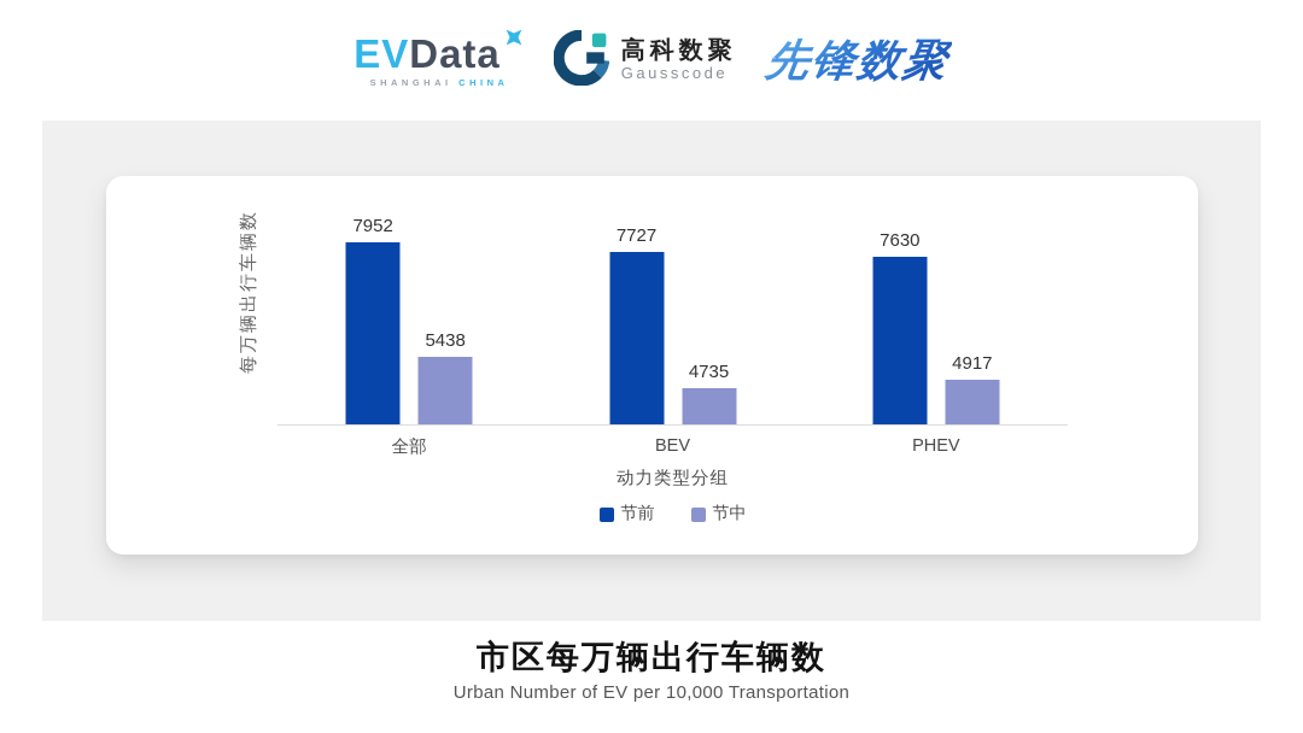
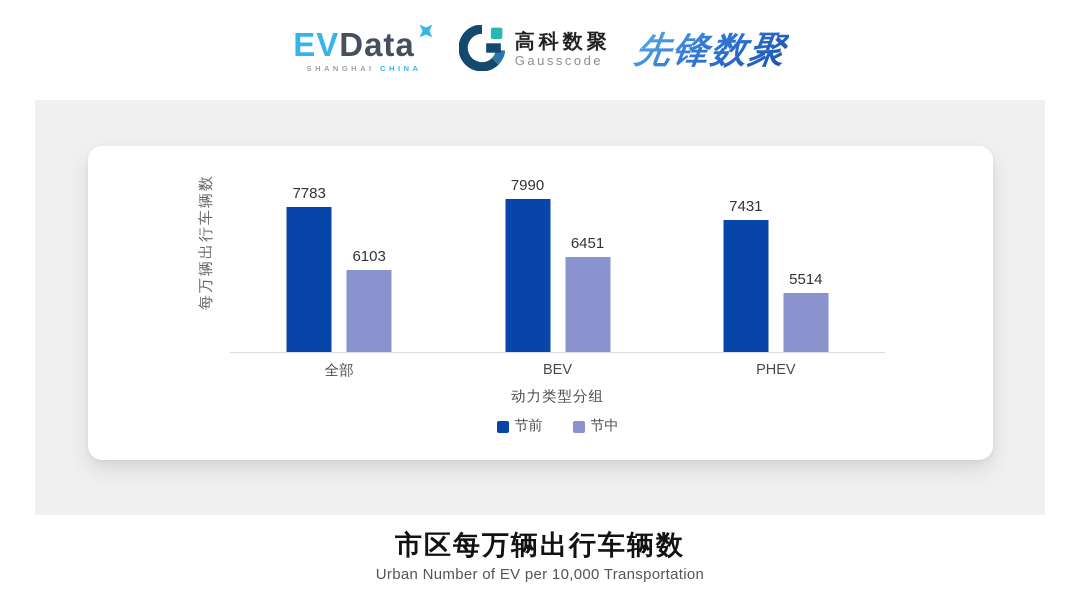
节前/全部: 7952 -> 7783
节中/全部: 5438 -> 6103
节前/BEV: 7727 -> 7990
节中/BEV: 4735 -> 6451
节前/PHEV: 7630 -> 7431
节中/PHEV: 4917 -> 5514
